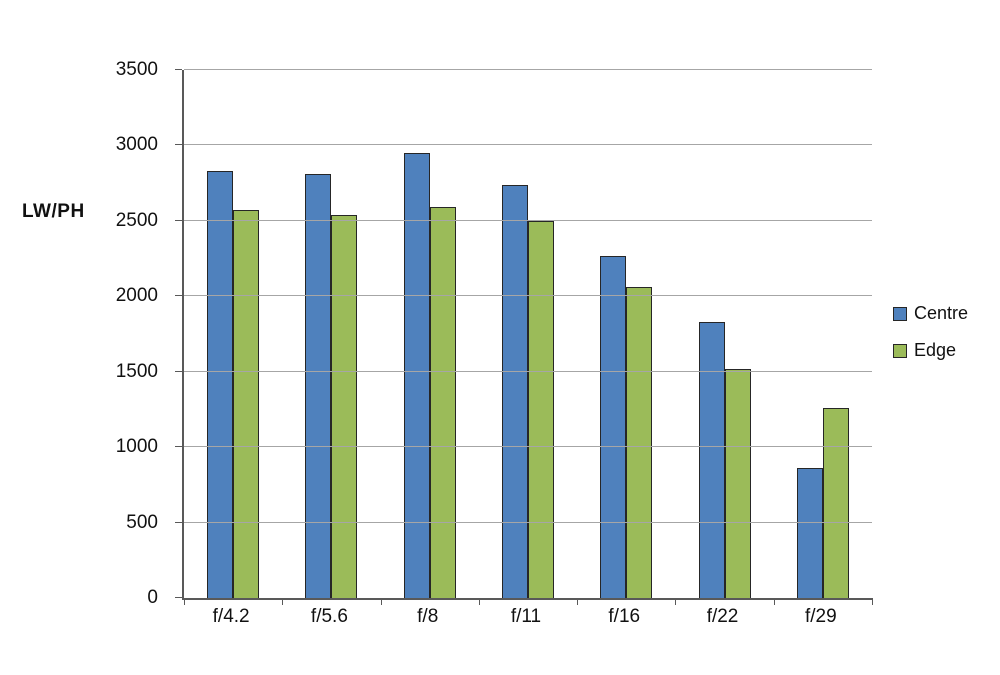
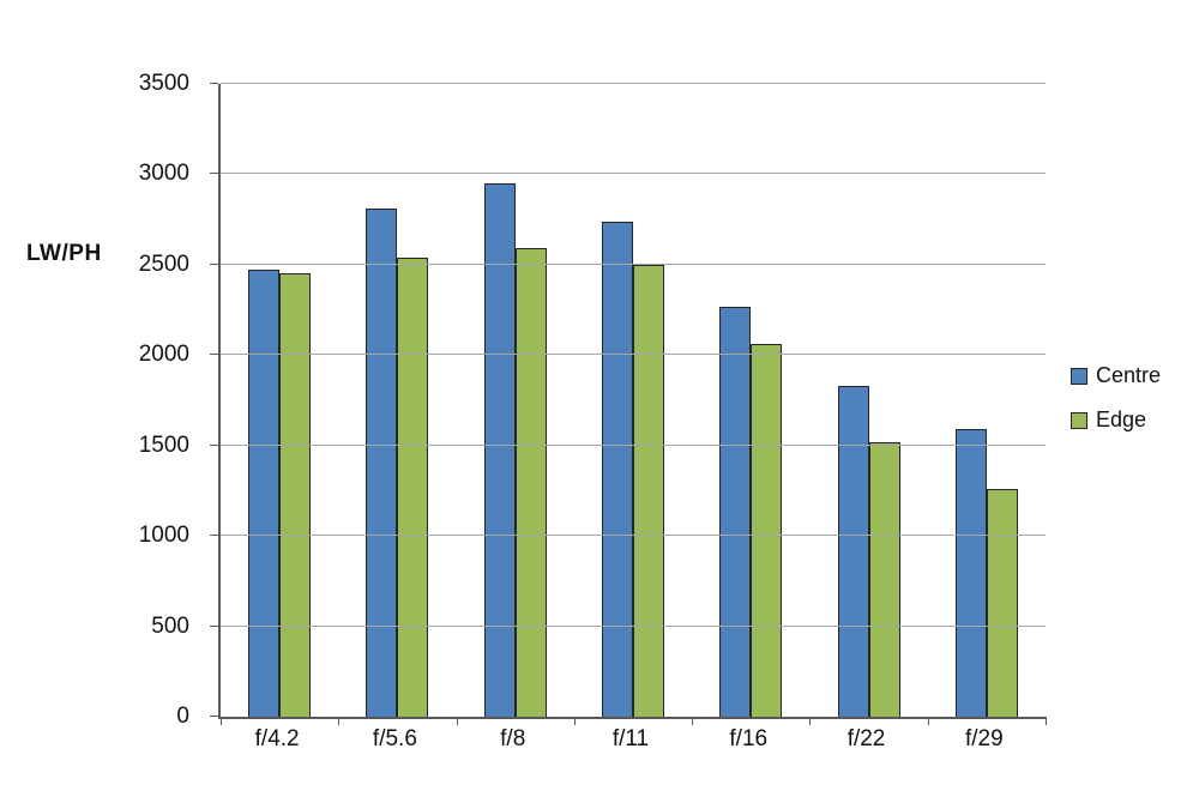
Centre/f/4.2: 2830 -> 2470
Edge/f/4.2: 2570 -> 2450
Centre/f/29: 860 -> 1590
